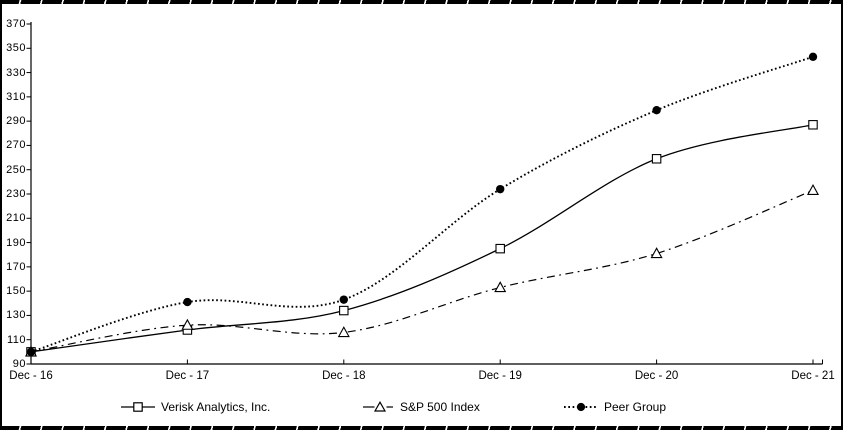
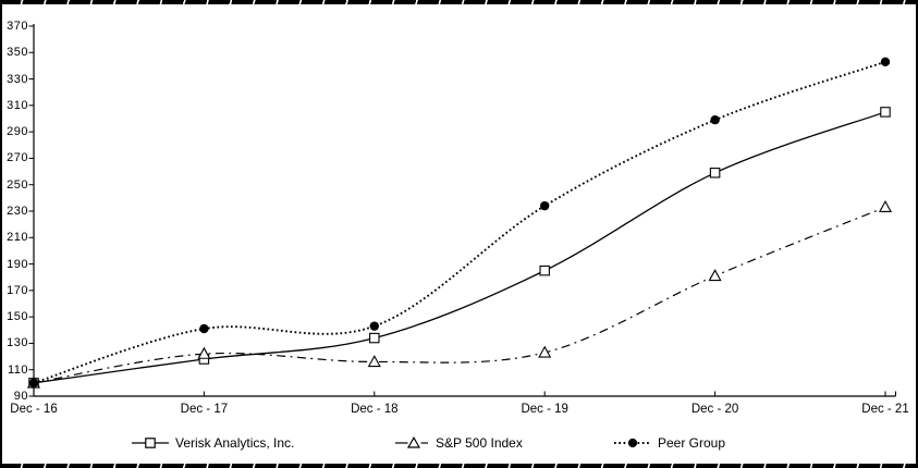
S&P 500 Index/Dec - 19: 153 -> 123
Verisk Analytics, Inc./Dec - 21: 287 -> 305
